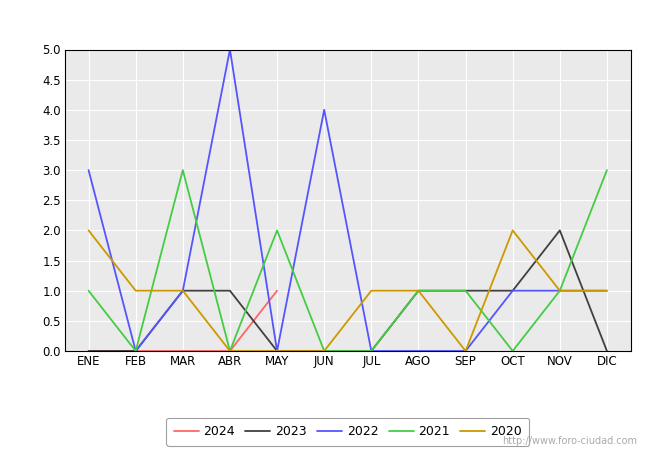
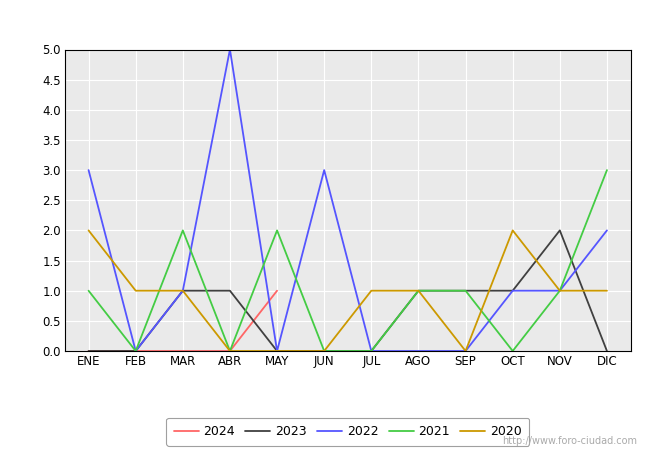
2021/MAR: 3 -> 2
2022/JUN: 4 -> 3
2022/DIC: 1 -> 2
